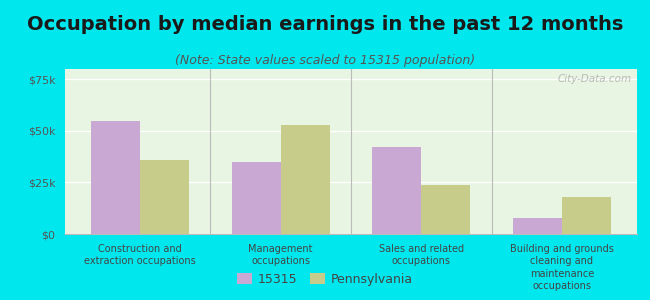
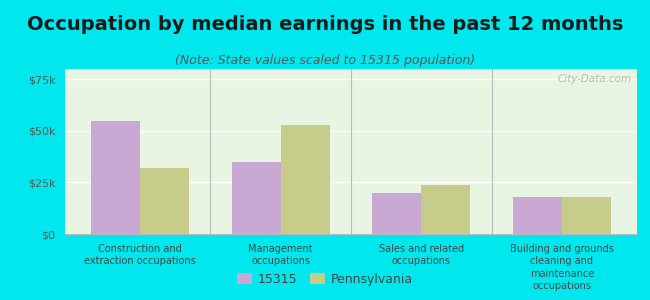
Pennsylvania/Construction and extraction occupations: $36k -> $32k
15315/Sales and related occupations: $42k -> $20k
15315/Building and grounds cleaning and maintenance occupations: $8k -> $18k
